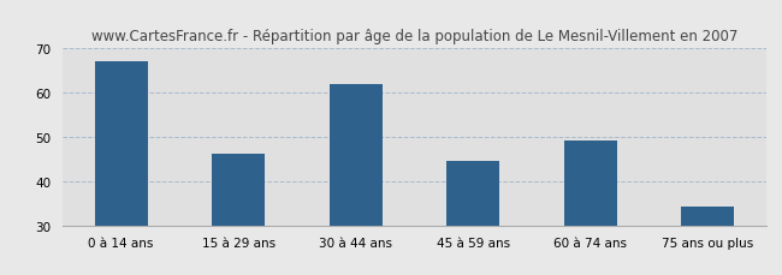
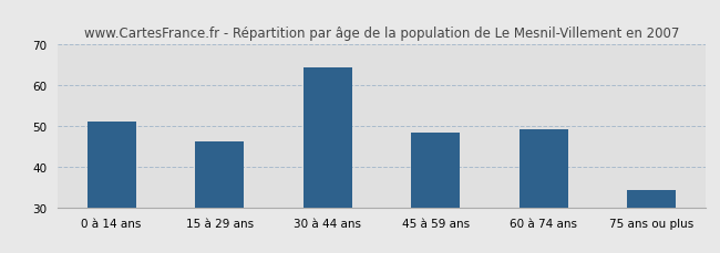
0 à 14 ans: 67.0 -> 51.2
30 à 44 ans: 62.0 -> 64.5
45 à 59 ans: 44.5 -> 48.3
